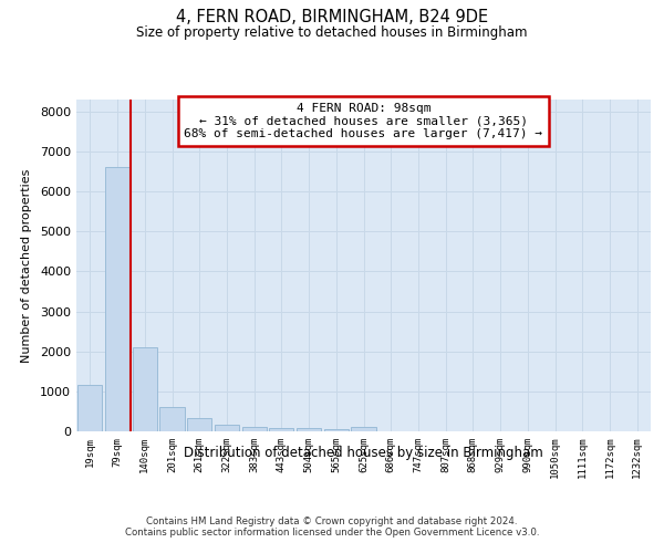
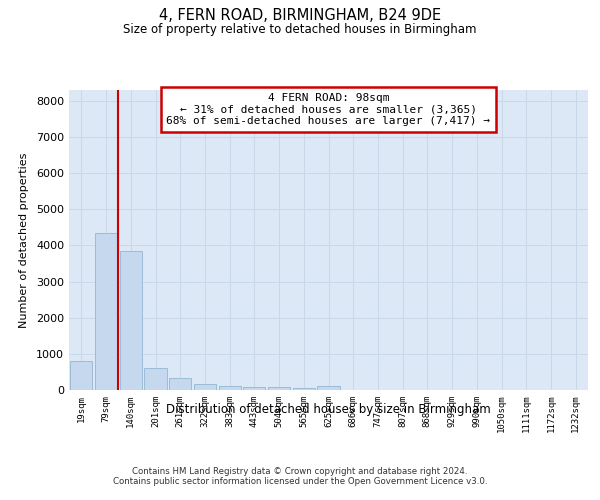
19sqm: 1150 -> 800
79sqm: 6600 -> 4350
140sqm: 2100 -> 3850
